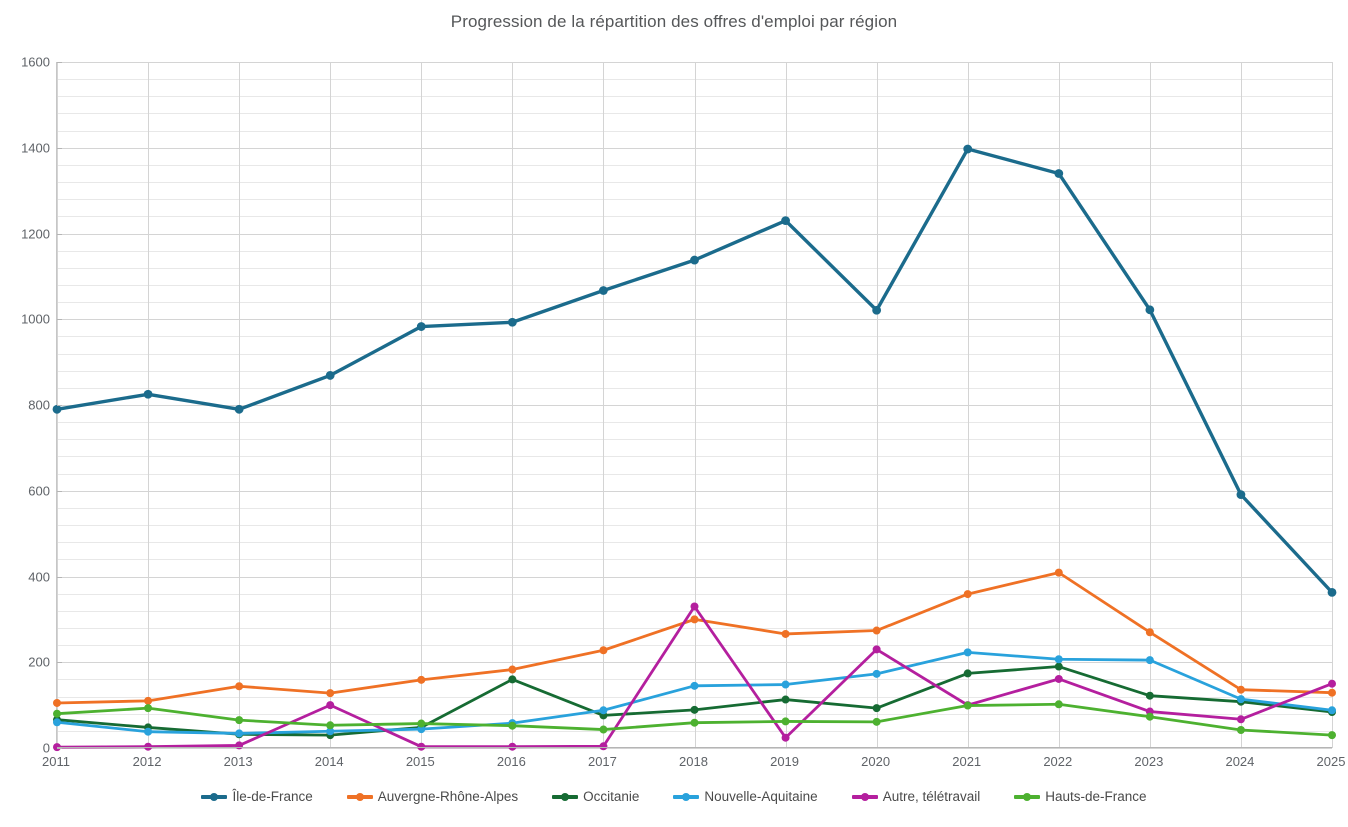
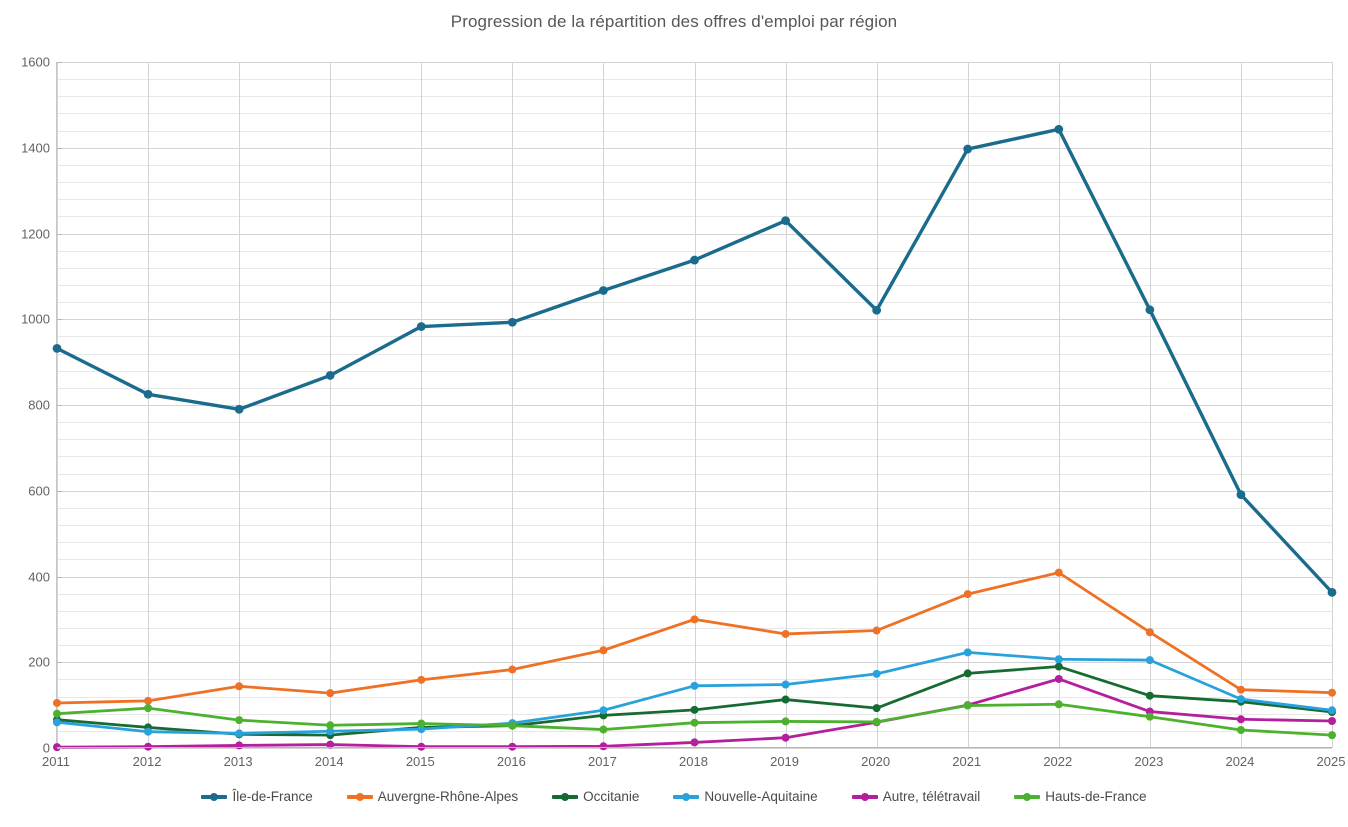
Île-de-France/2011: 790 -> 930
Autre, télétravail/2014: 100 -> 10
Occitanie/2016: 160 -> 50
Autre, télétravail/2018: 330 -> 10
Autre, télétravail/2020: 230 -> 60
Île-de-France/2022: 1340 -> 1440
Autre, télétravail/2025: 150 -> 60
